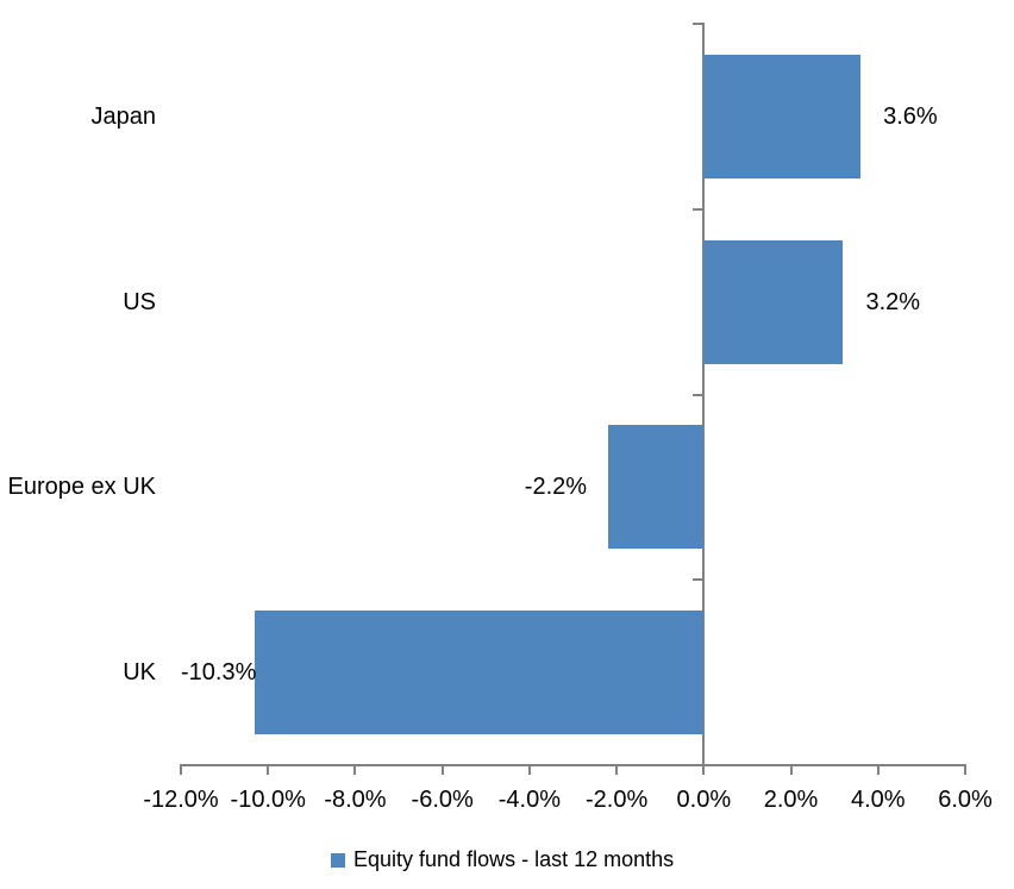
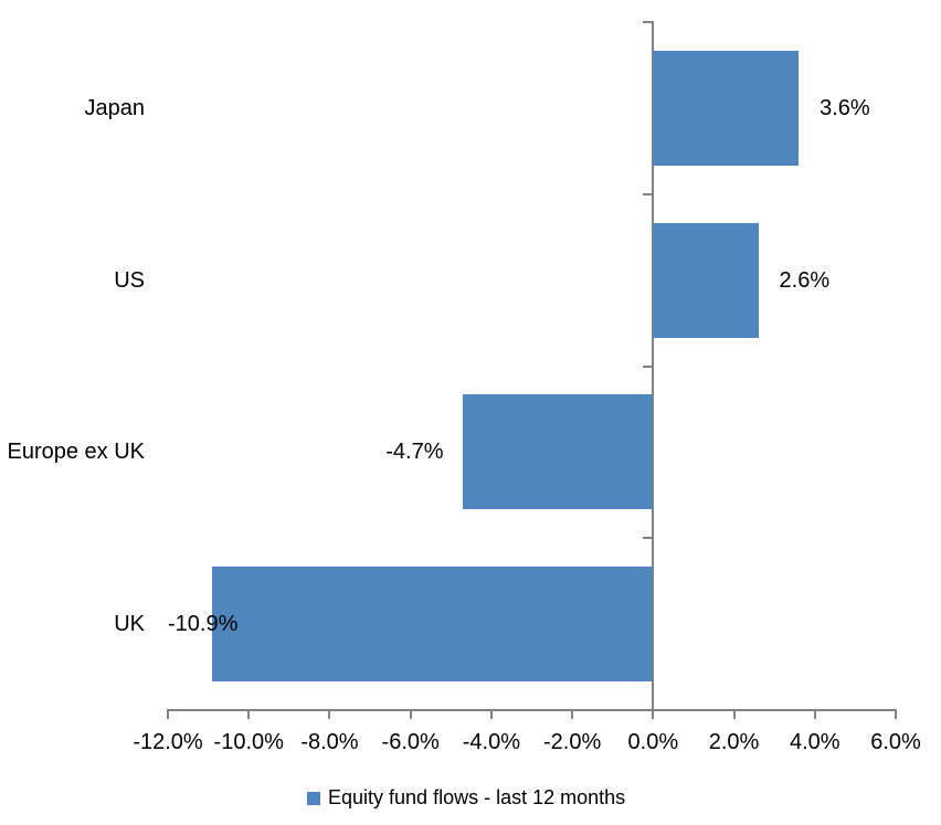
US: 3.2% -> 2.6%
Europe ex UK: -2.2% -> -4.7%
UK: -10.3% -> -10.9%
